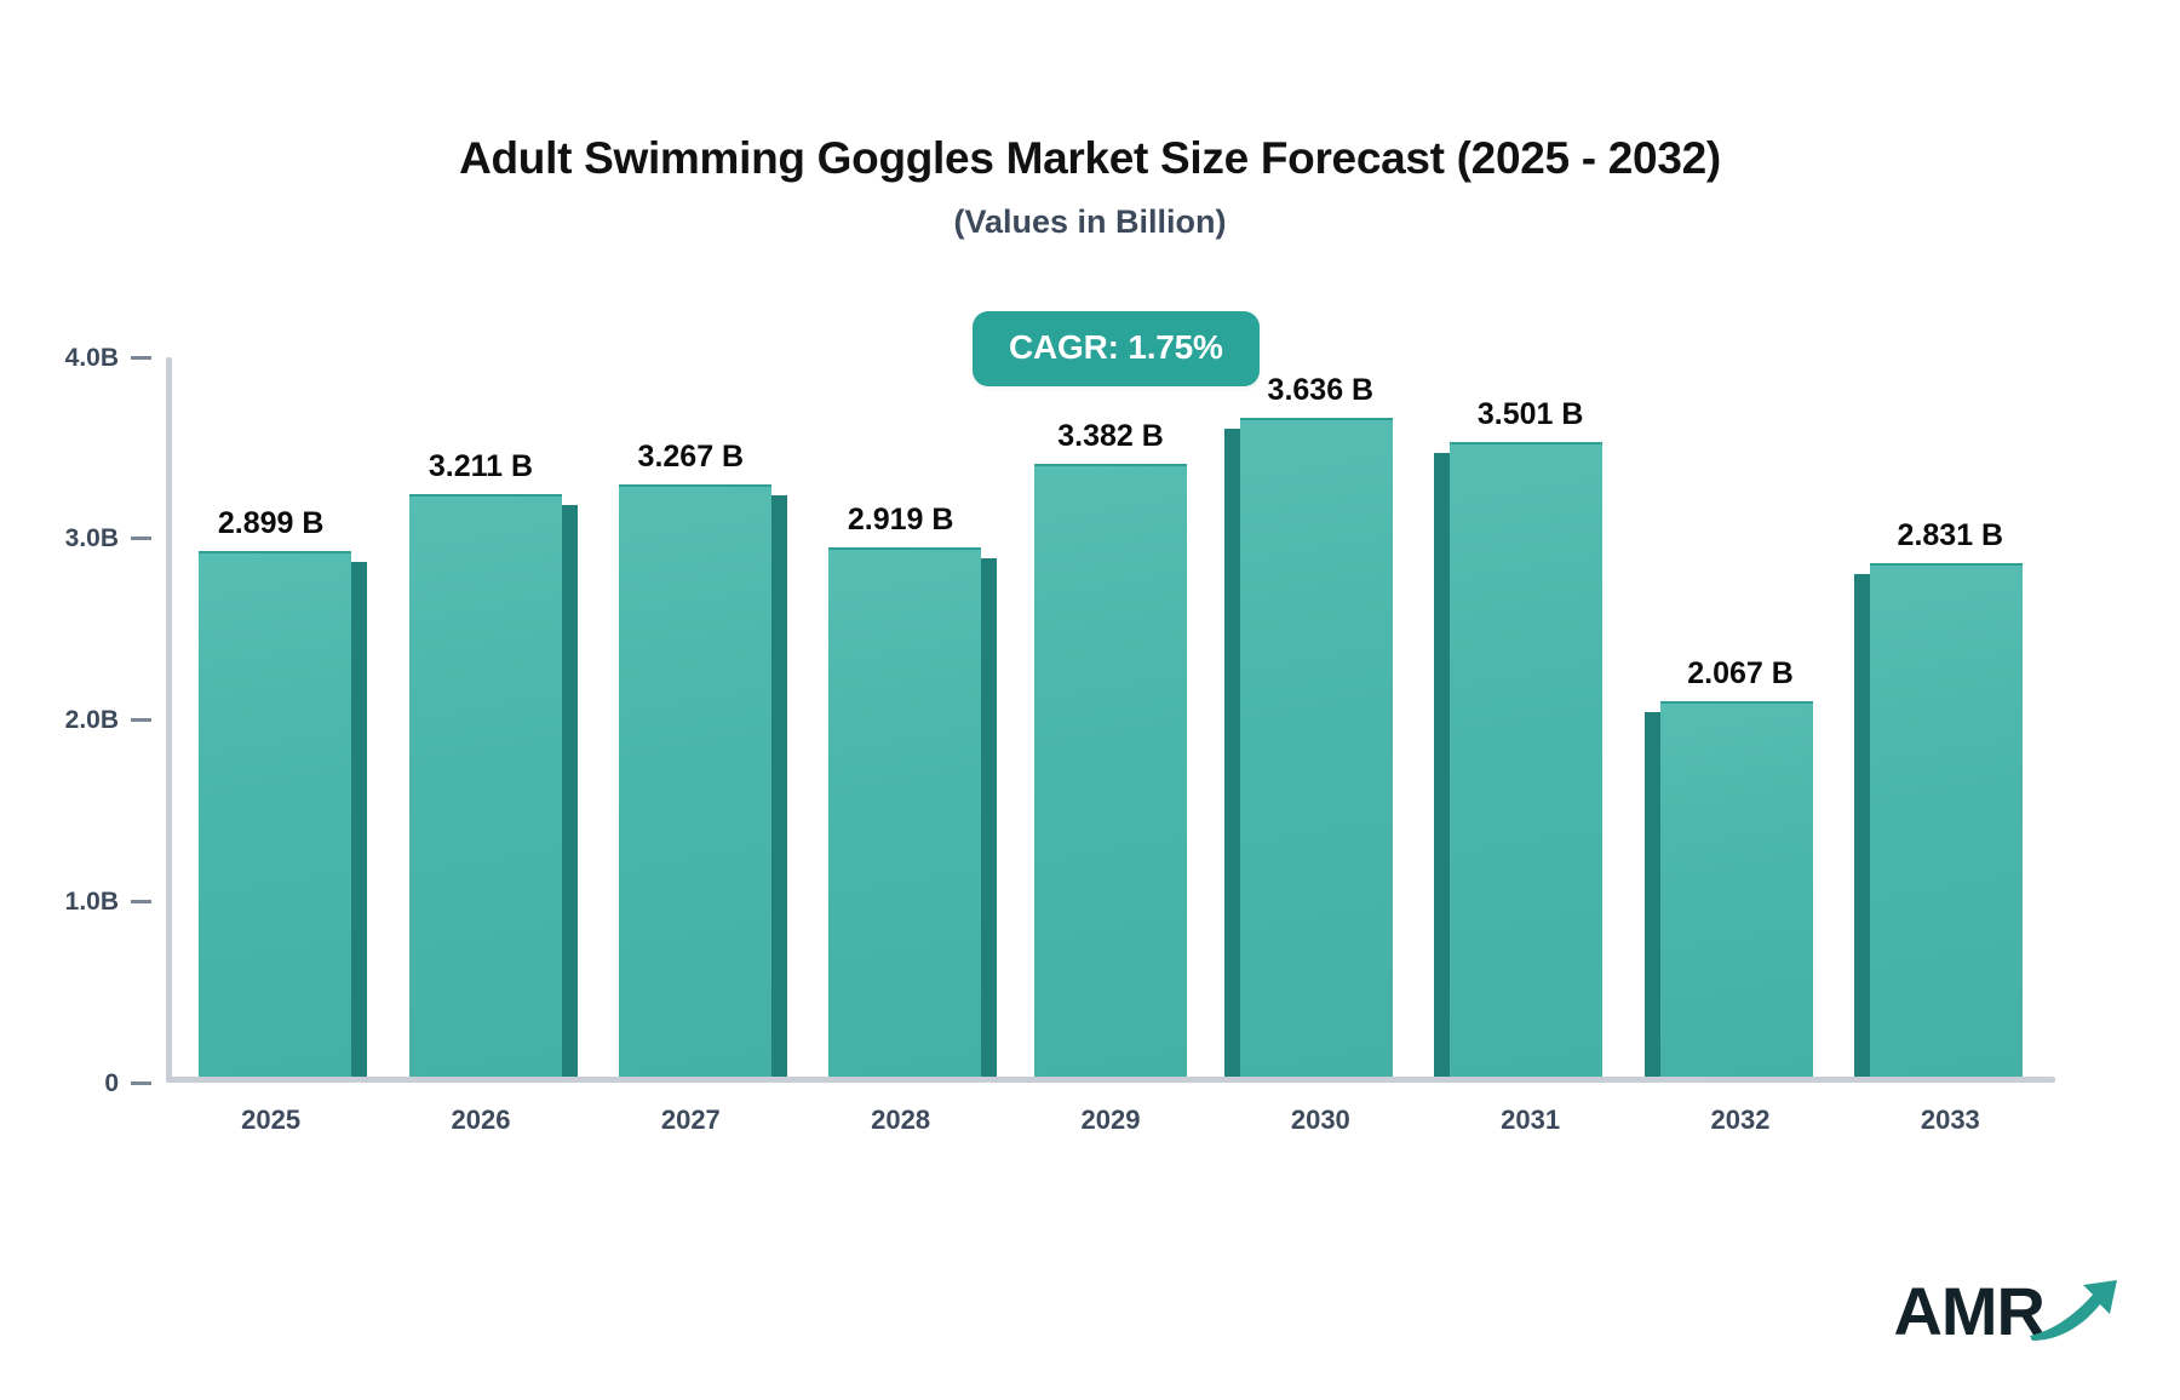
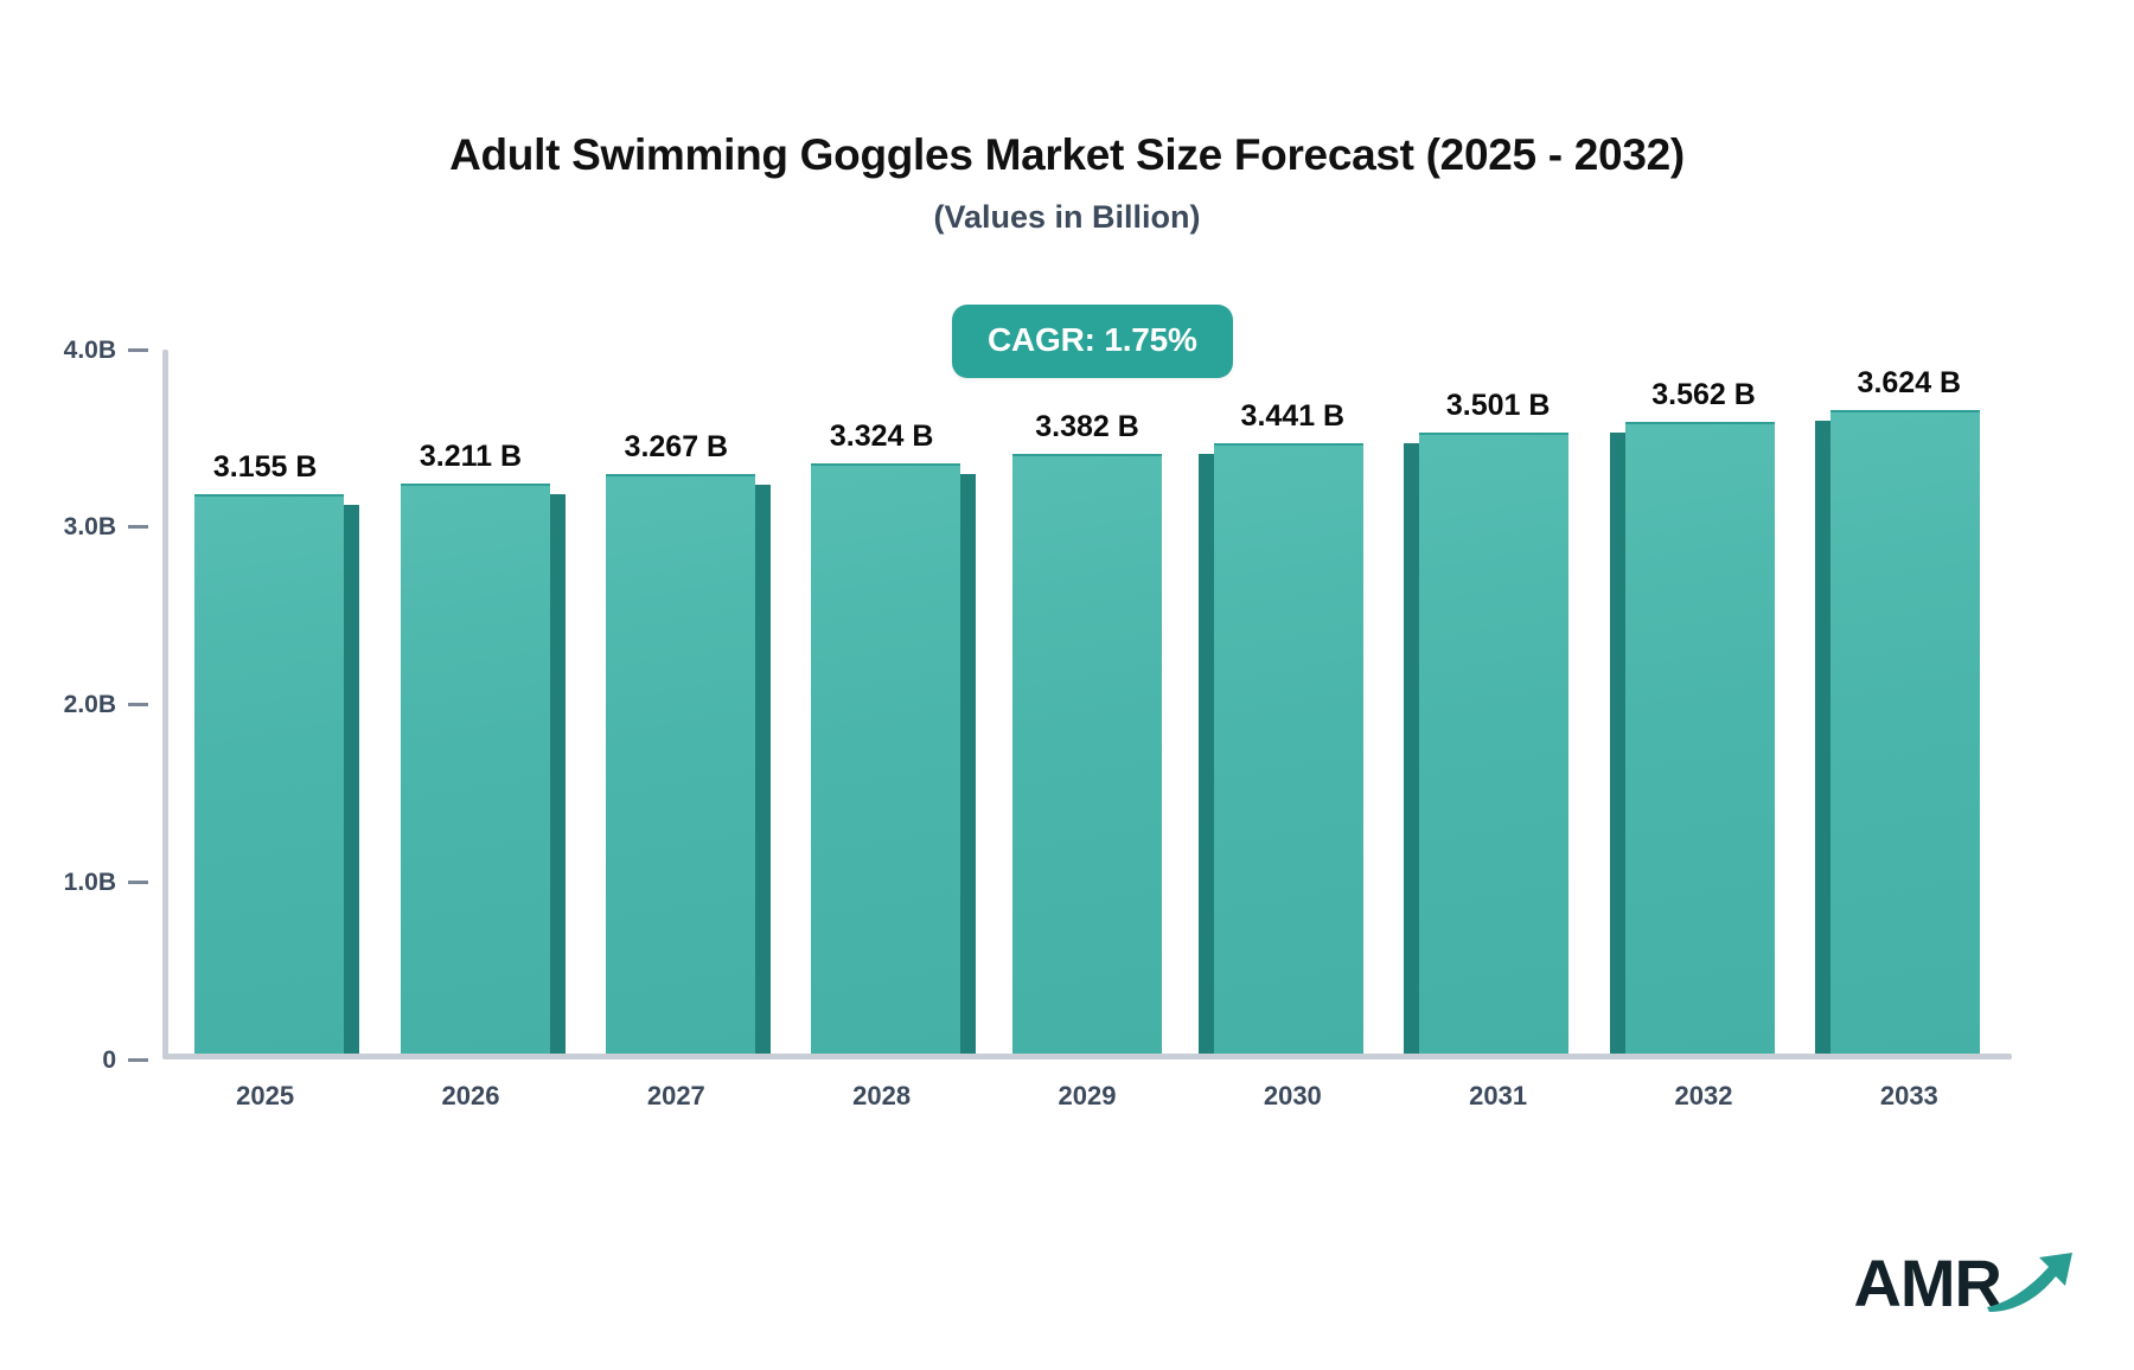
2025: 2.899 -> 3.155
2028: 2.919 -> 3.324
2030: 3.636 -> 3.441
2032: 2.067 -> 3.562
2033: 2.831 -> 3.624
